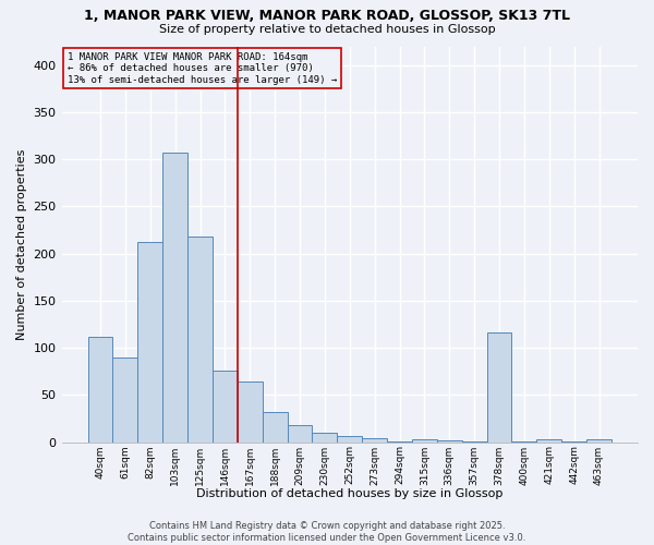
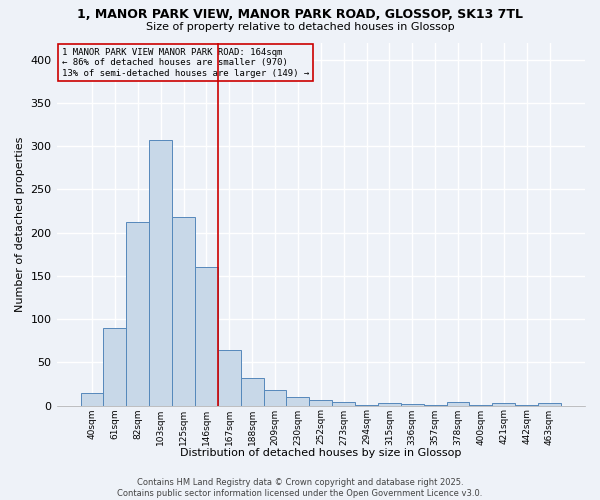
40sqm: 112 -> 15
146sqm: 76 -> 160
378sqm: 116 -> 4
